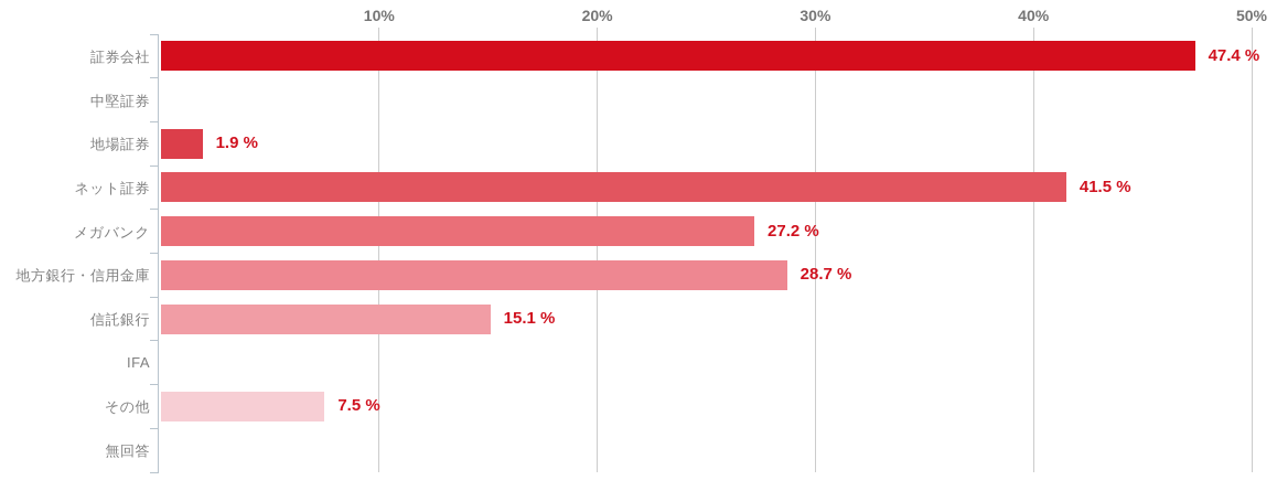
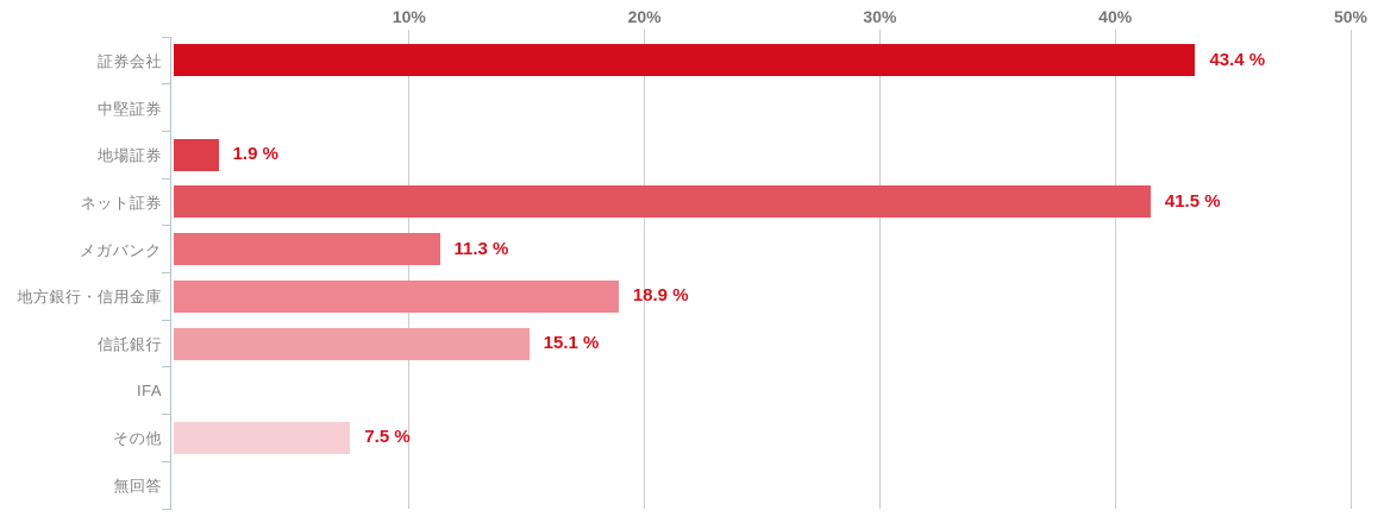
証券会社: 47.4 -> 43.4
メガバンク: 27.2 -> 11.3
地方銀行・信用金庫: 28.7 -> 18.9
